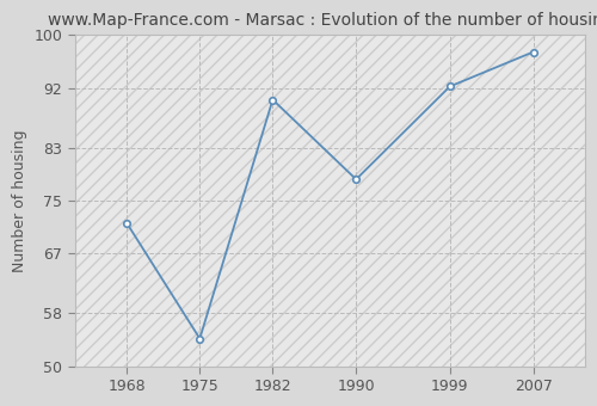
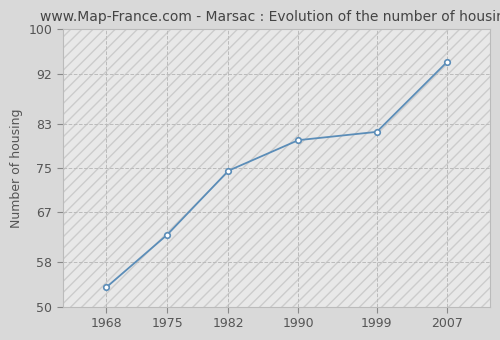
1968: 71.6 -> 53.5
1975: 54.2 -> 63.0
1982: 90.2 -> 74.5
1990: 78.2 -> 80.0
1999: 92.2 -> 81.5
2007: 97.4 -> 94.0
